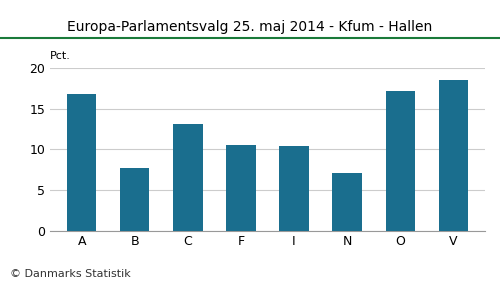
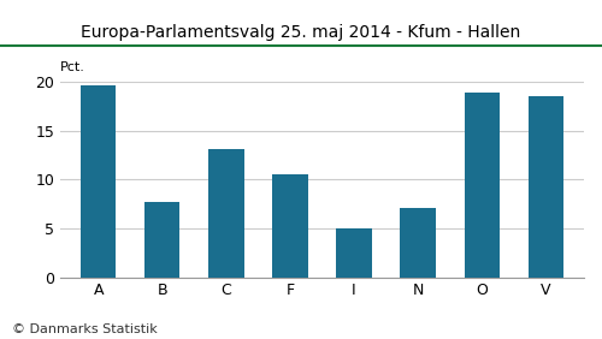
A: 16.8 -> 19.6
I: 10.4 -> 5.1
O: 17.2 -> 18.9
